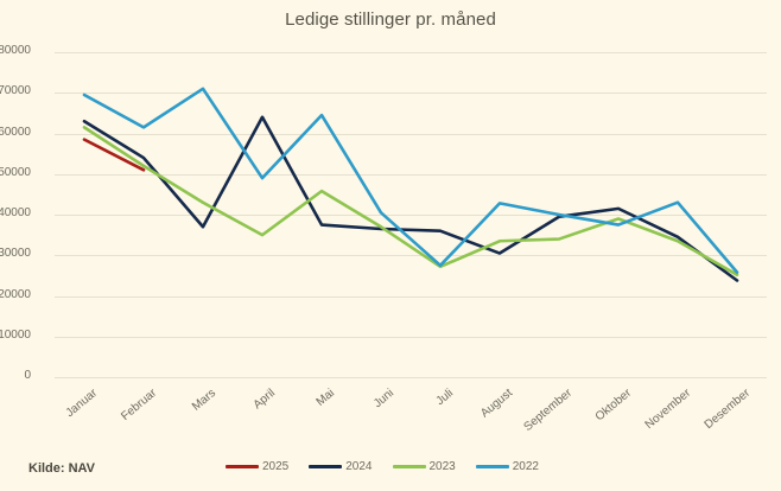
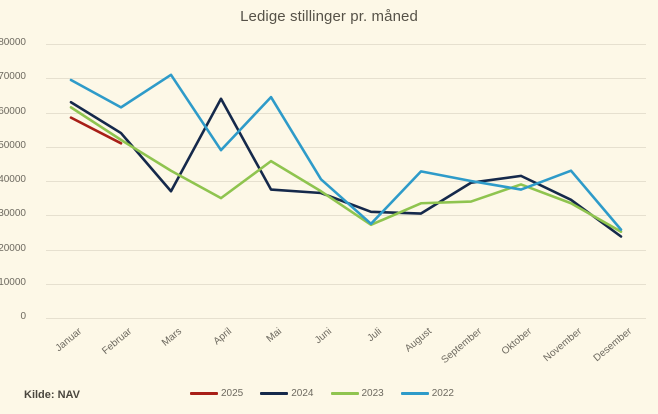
2024/Juli: 36000 -> 31000
